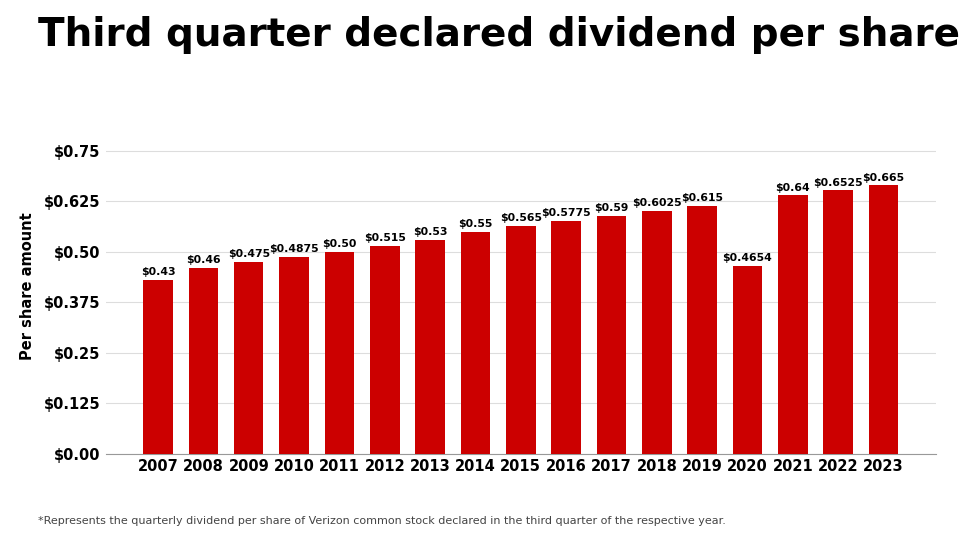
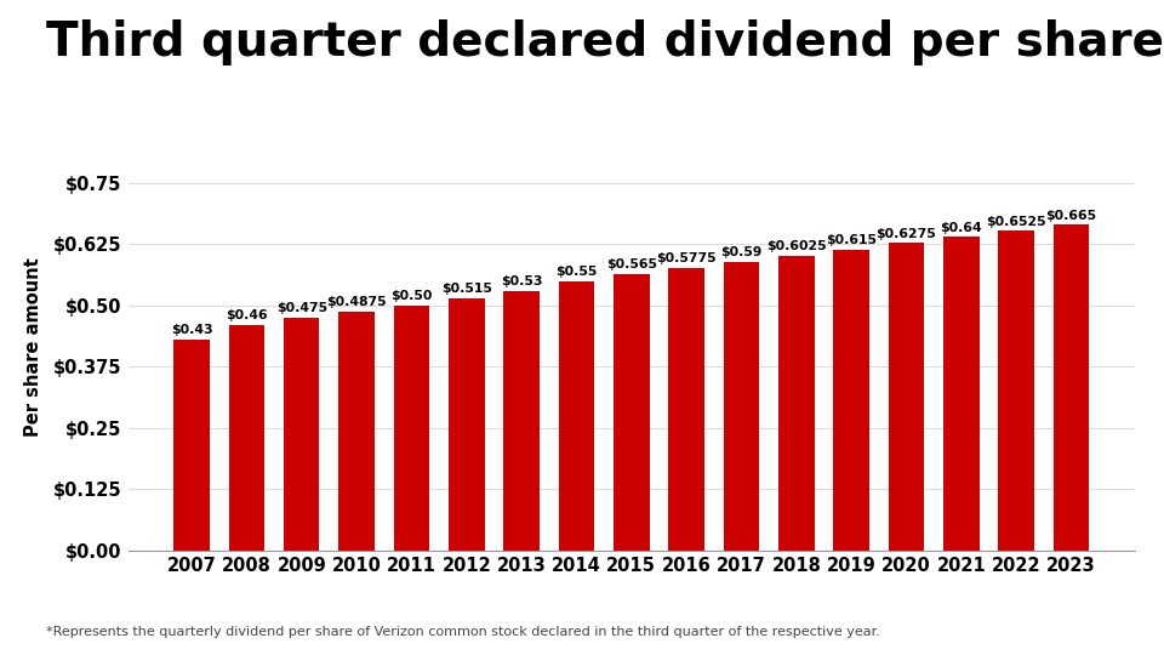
2020: $0.4654 -> $0.6275
